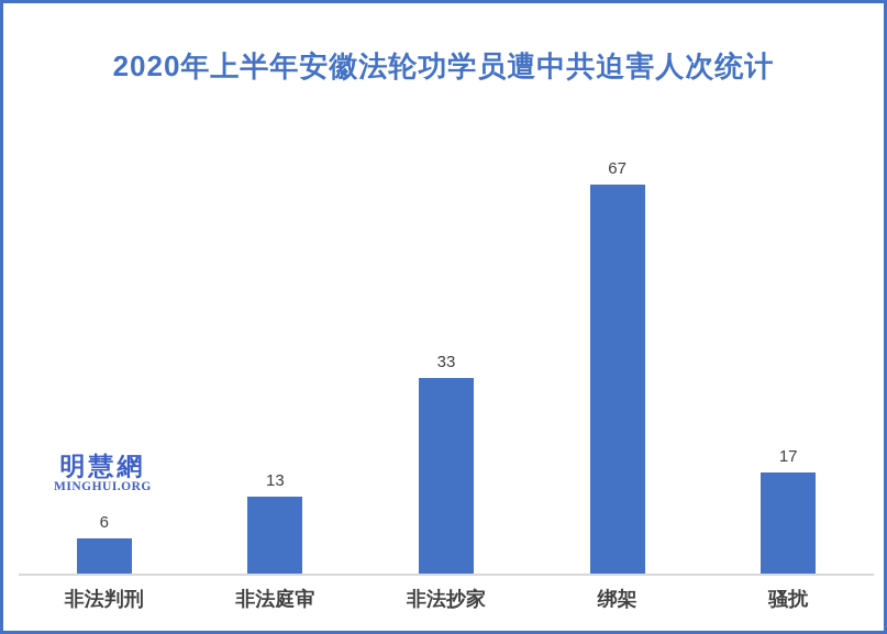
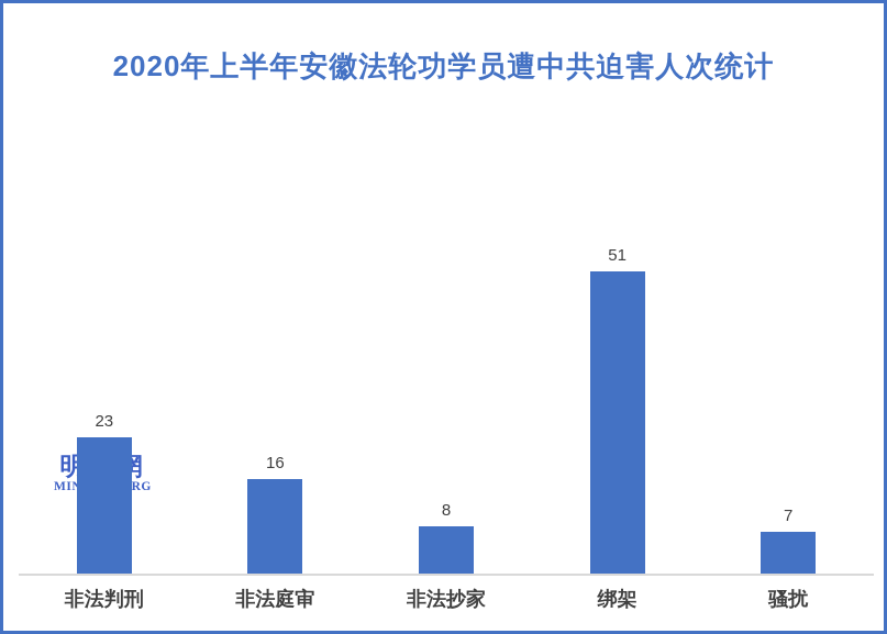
非法判刑: 6 -> 23
非法庭审: 13 -> 16
非法抄家: 33 -> 8
绑架: 67 -> 51
骚扰: 17 -> 7
